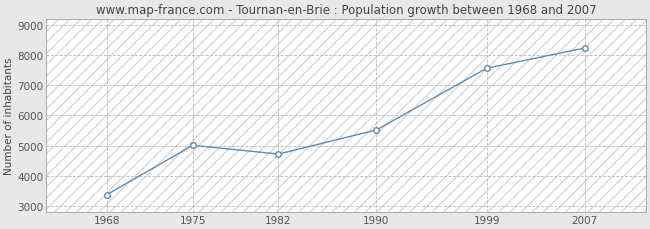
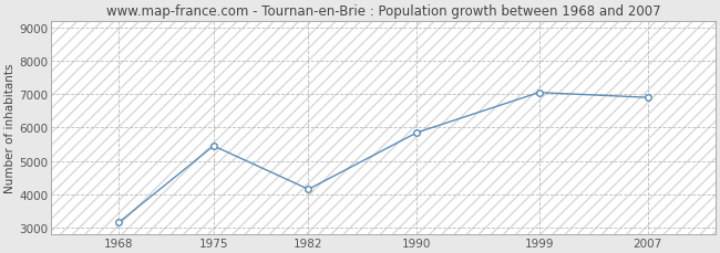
1968: 3380 -> 3150
1975: 5010 -> 5450
1982: 4720 -> 4150
1990: 5520 -> 5850
1999: 7560 -> 7050
2007: 8230 -> 6900
